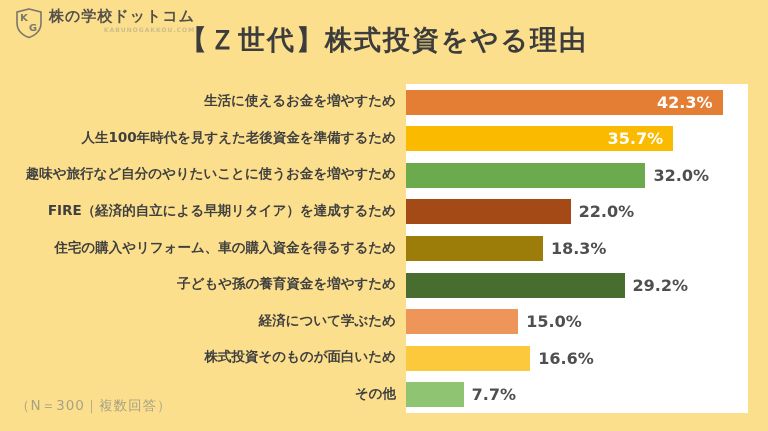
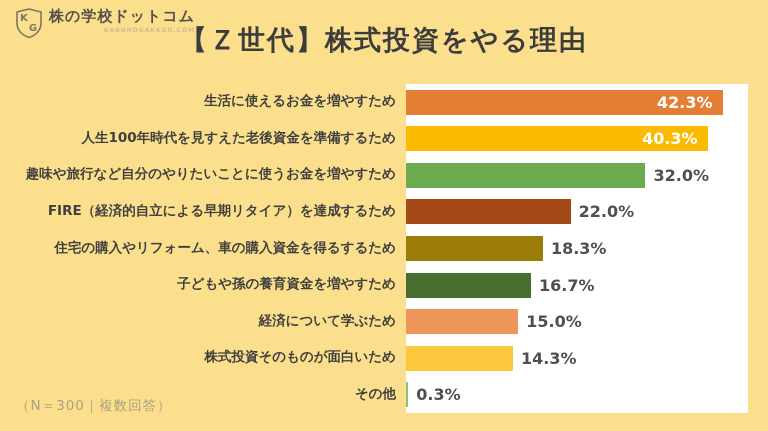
人生100年時代を見すえた老後資金を準備するため: 35.7% -> 40.3%
子どもや孫の養育資金を増やすため: 29.2% -> 16.7%
株式投資そのものが面白いため: 16.6% -> 14.3%
その他: 7.7% -> 0.3%
